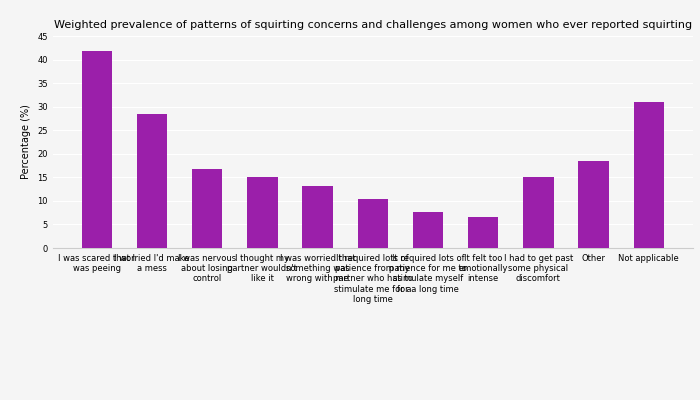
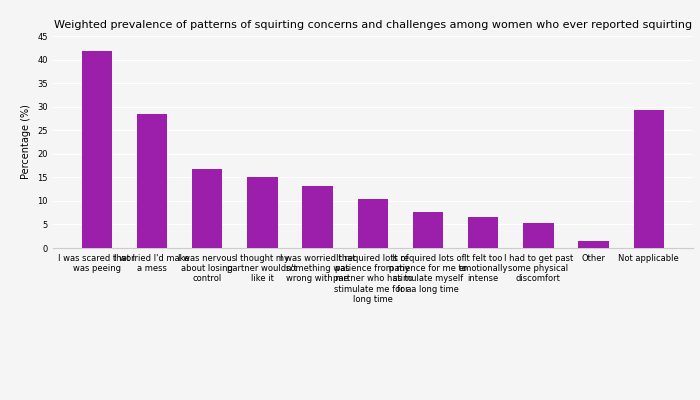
I had to get past some physical discomfort: 15.0 -> 5.4
Other: 18.5 -> 1.5
Not applicable: 31.0 -> 29.2
